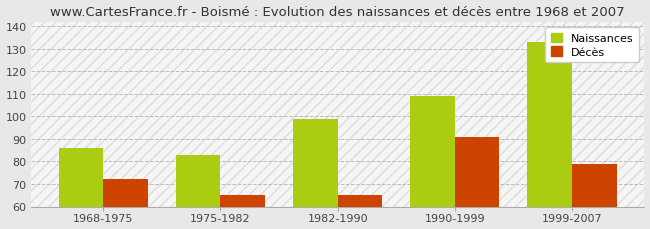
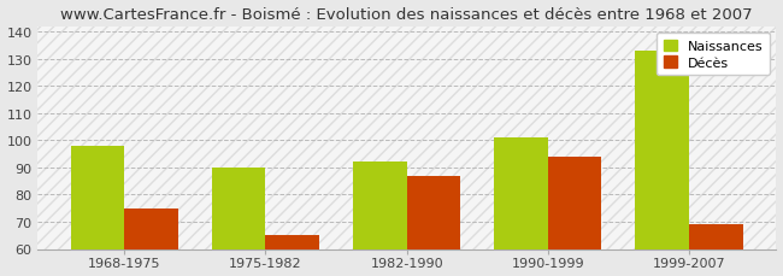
Naissances/1968-1975: 86 -> 98
Décès/1968-1975: 72 -> 75
Naissances/1975-1982: 83 -> 90
Naissances/1982-1990: 99 -> 92
Décès/1982-1990: 65 -> 87
Naissances/1990-1999: 109 -> 101
Décès/1990-1999: 91 -> 94
Décès/1999-2007: 79 -> 69
